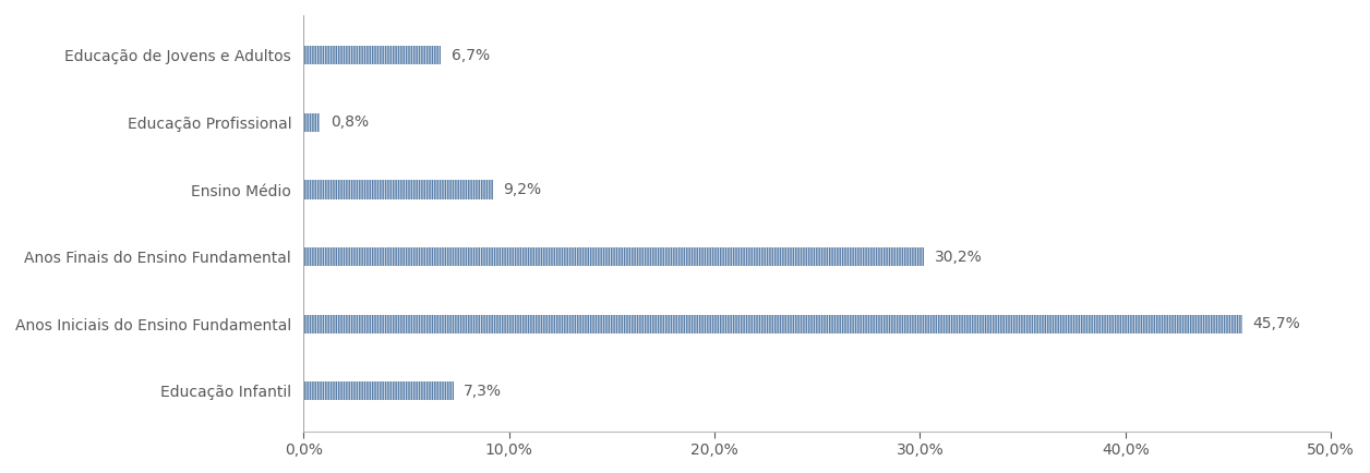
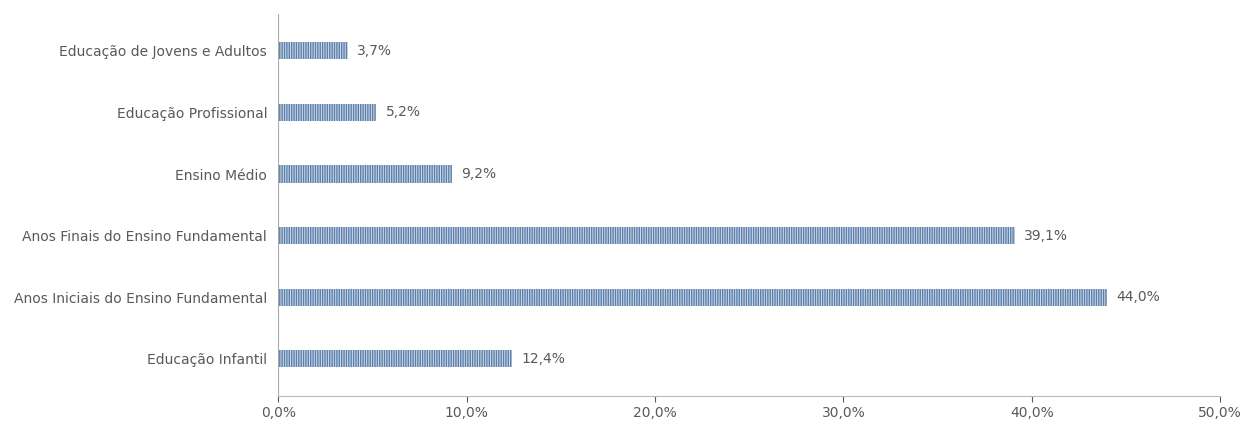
Educação de Jovens e Adultos: 6,7% -> 3,7%
Educação Profissional: 0,8% -> 5,2%
Anos Finais do Ensino Fundamental: 30,2% -> 39,1%
Anos Iniciais do Ensino Fundamental: 45,7% -> 44,0%
Educação Infantil: 7,3% -> 12,4%
